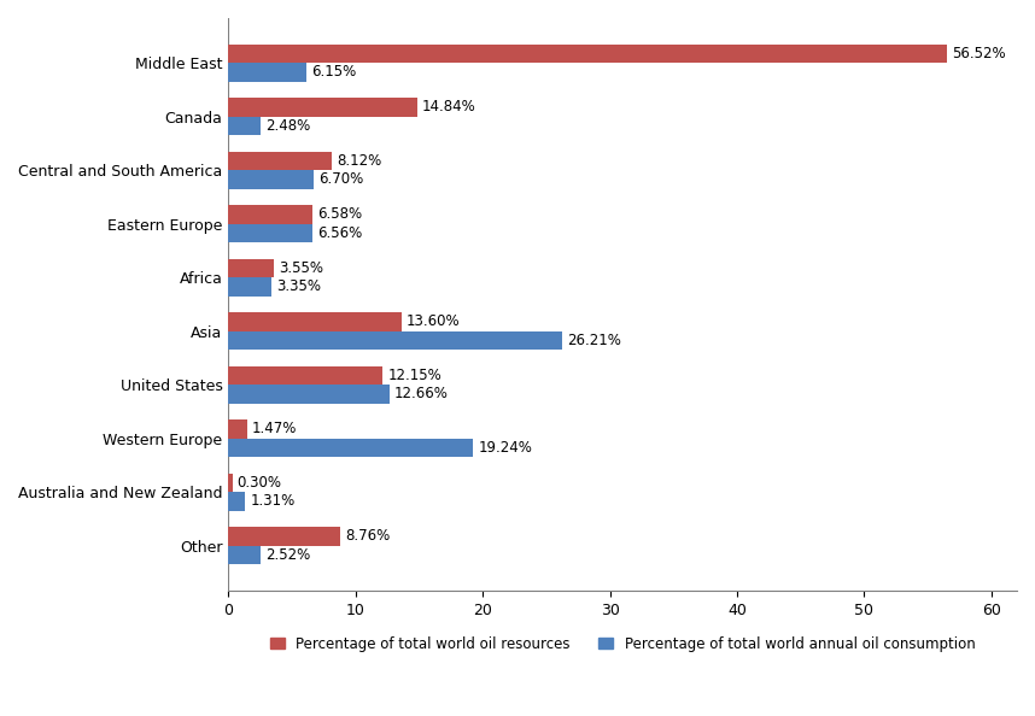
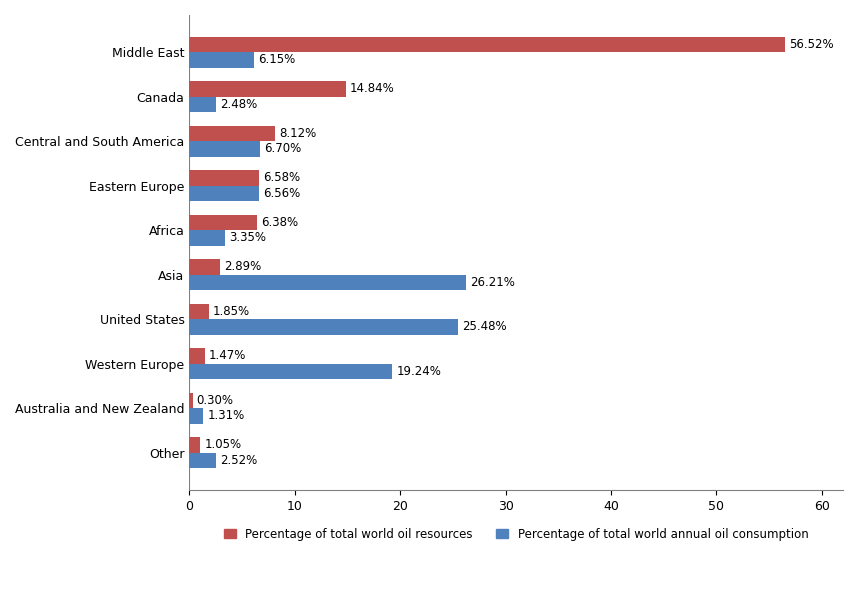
Percentage of total world oil resources/Africa: 3.55% -> 6.38%
Percentage of total world oil resources/Asia: 13.60% -> 2.89%
Percentage of total world oil resources/United States: 12.15% -> 1.85%
Percentage of total world annual oil consumption/United States: 12.66% -> 25.48%
Percentage of total world oil resources/Other: 8.76% -> 1.05%
